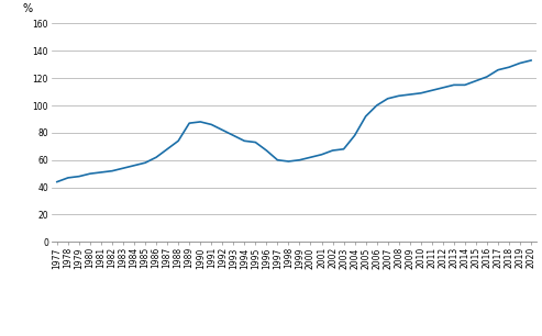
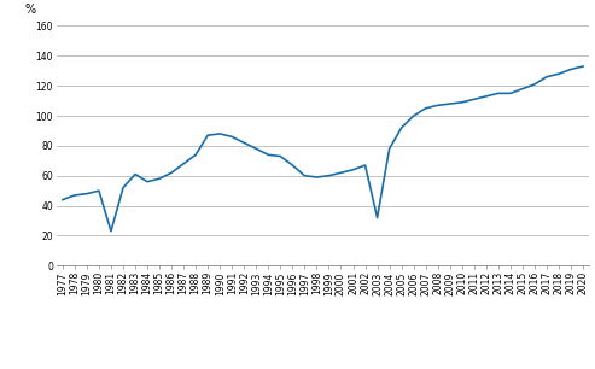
1981: 51 -> 23
1983: 54 -> 61
2003: 68 -> 32
